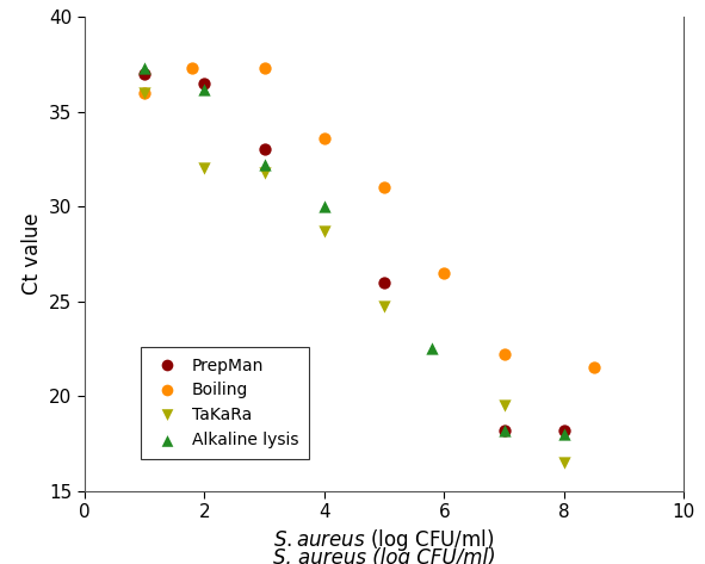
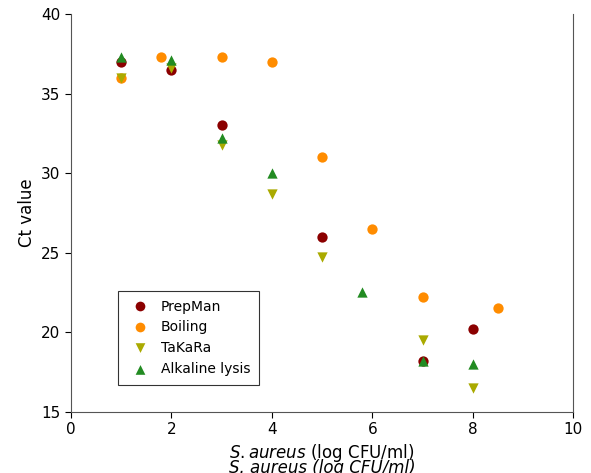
TaKaRa/2: 32.0 -> 36.6
Alkaline lysis/2: 36.2 -> 37.1
Boiling/4: 33.6 -> 37.0
PrepMan/8: 18.2 -> 20.2
